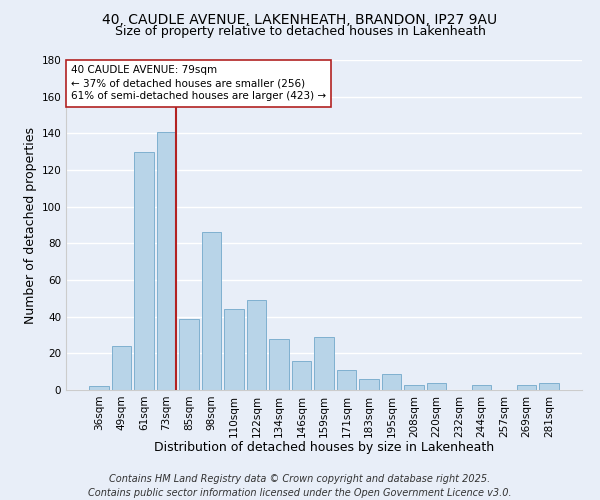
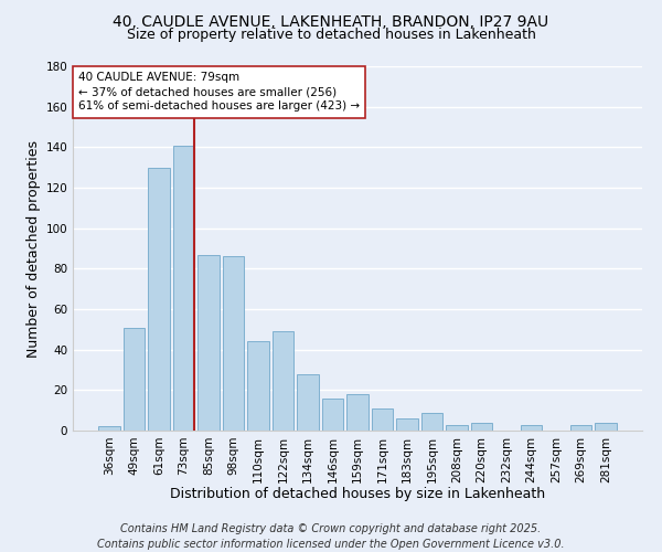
49sqm: 24 -> 51
85sqm: 39 -> 87
159sqm: 29 -> 18
